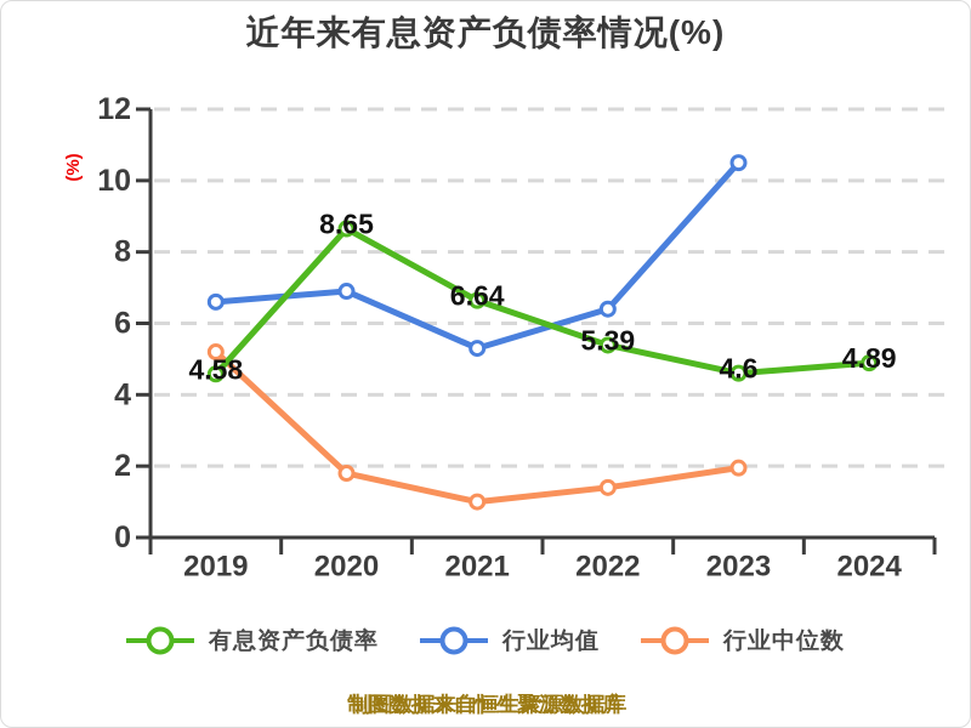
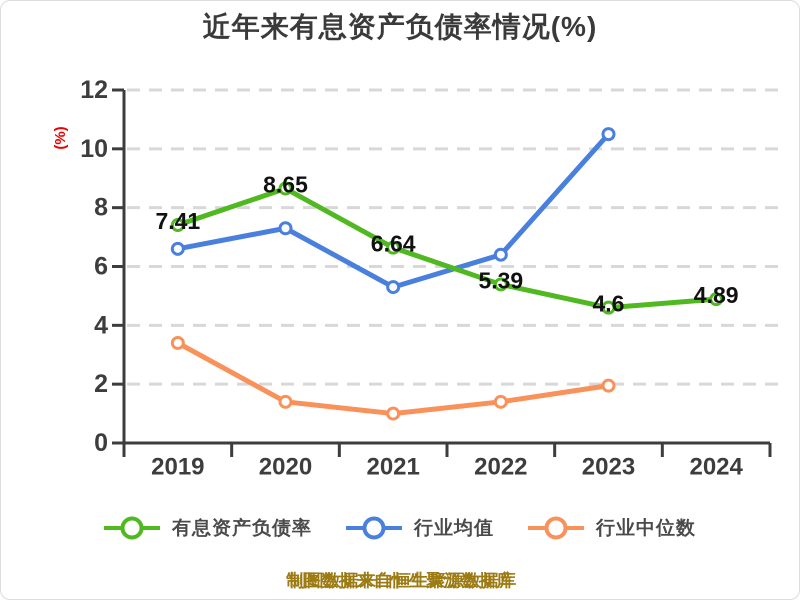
有息资产负债率/2019: 4.58 -> 7.41
行业中位数/2019: 5.2 -> 3.4
行业均值/2020: 6.9 -> 7.3
行业中位数/2020: 1.8 -> 1.4
